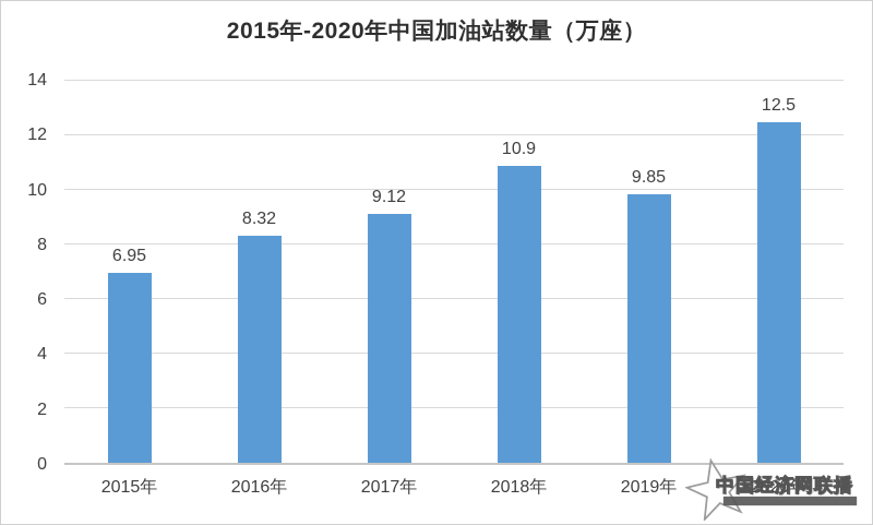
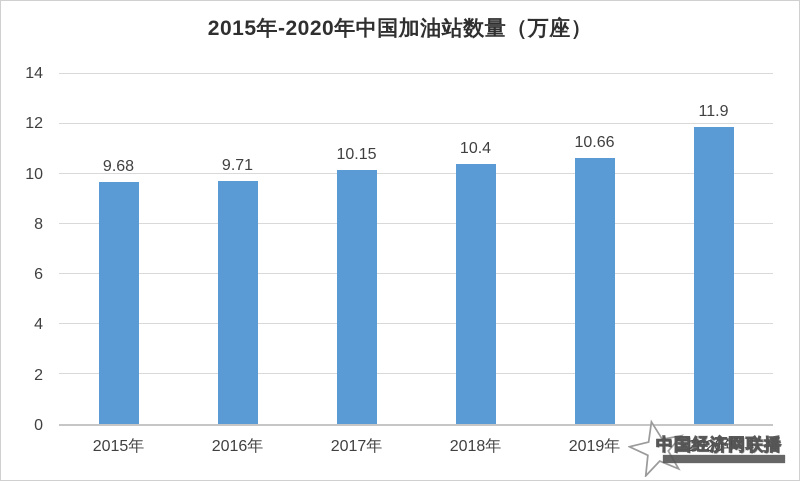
2015年: 6.95 -> 9.68
2016年: 8.32 -> 9.71
2017年: 9.12 -> 10.15
2018年: 10.9 -> 10.4
2019年: 9.85 -> 10.66
2020年: 12.5 -> 11.9
